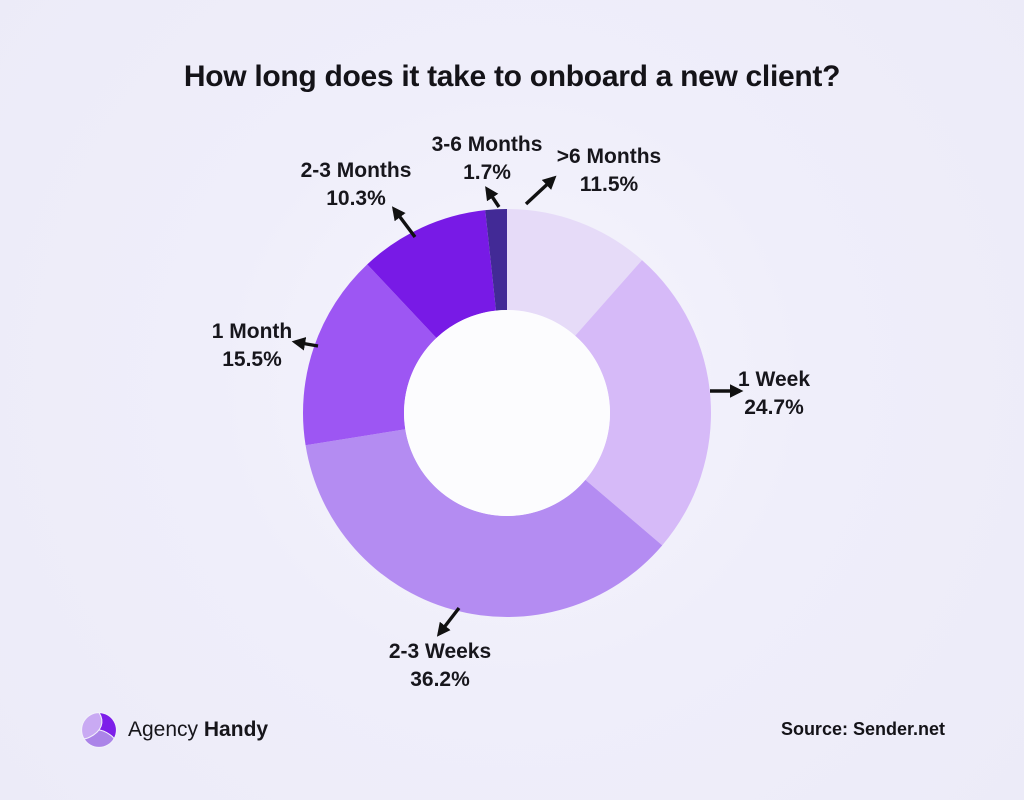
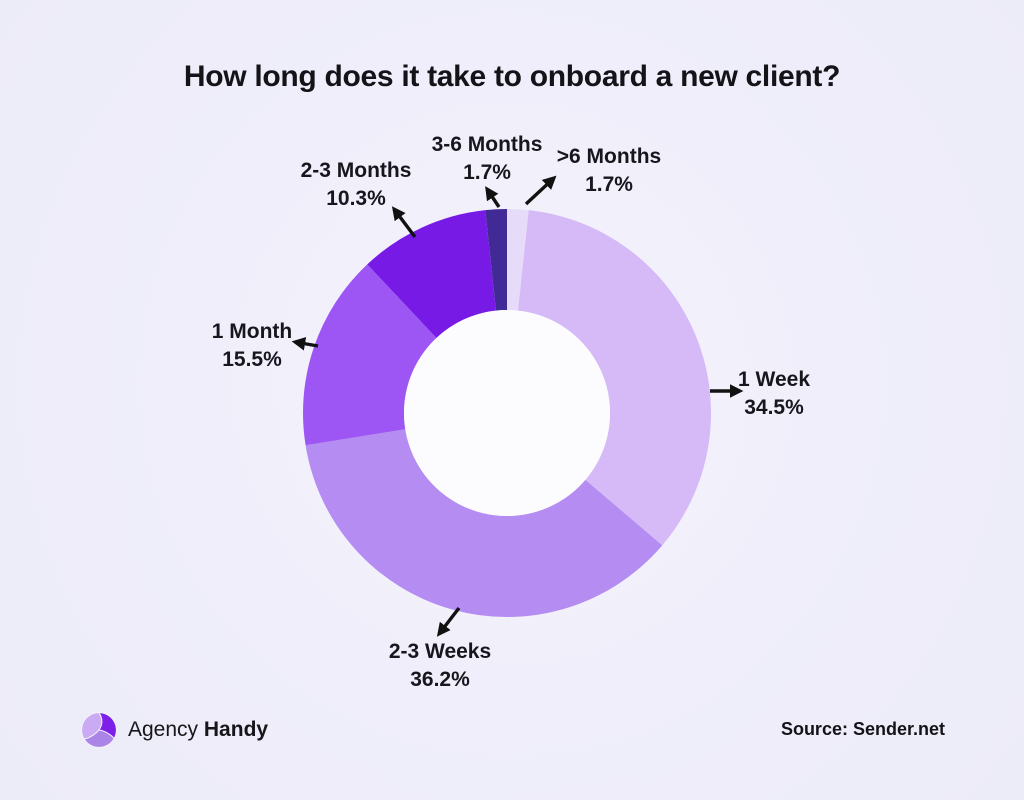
>6 Months: 11.5% -> 1.7%
1 Week: 24.7% -> 34.5%
